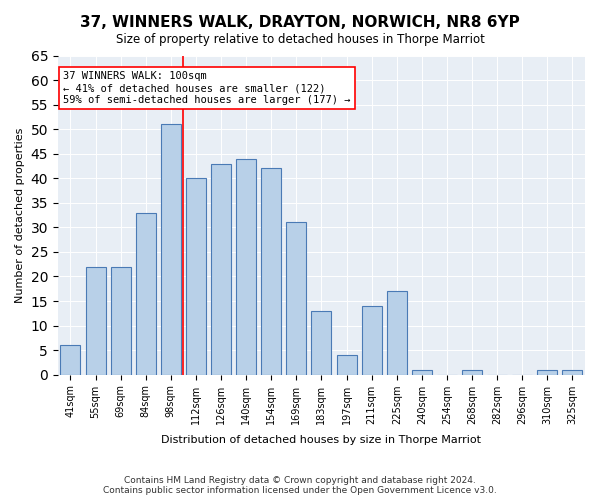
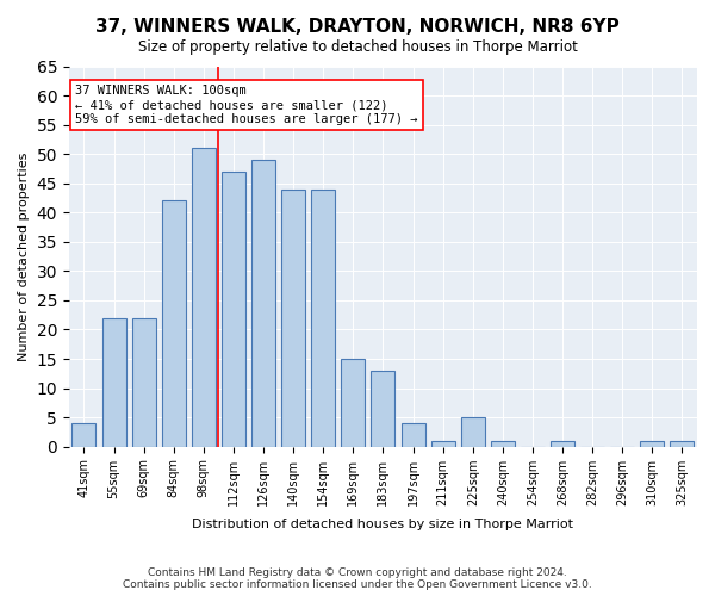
41sqm: 6 -> 4
84sqm: 33 -> 42
112sqm: 40 -> 47
126sqm: 43 -> 49
154sqm: 42 -> 44
169sqm: 31 -> 15
211sqm: 14 -> 1
225sqm: 17 -> 5
